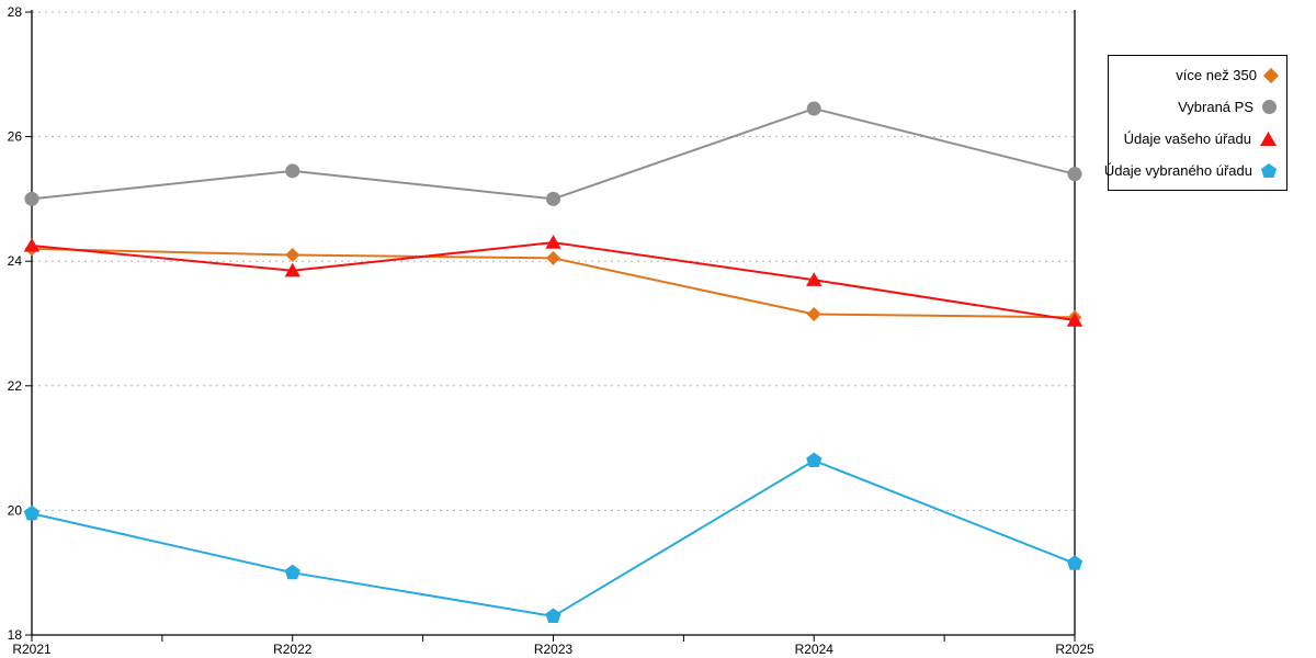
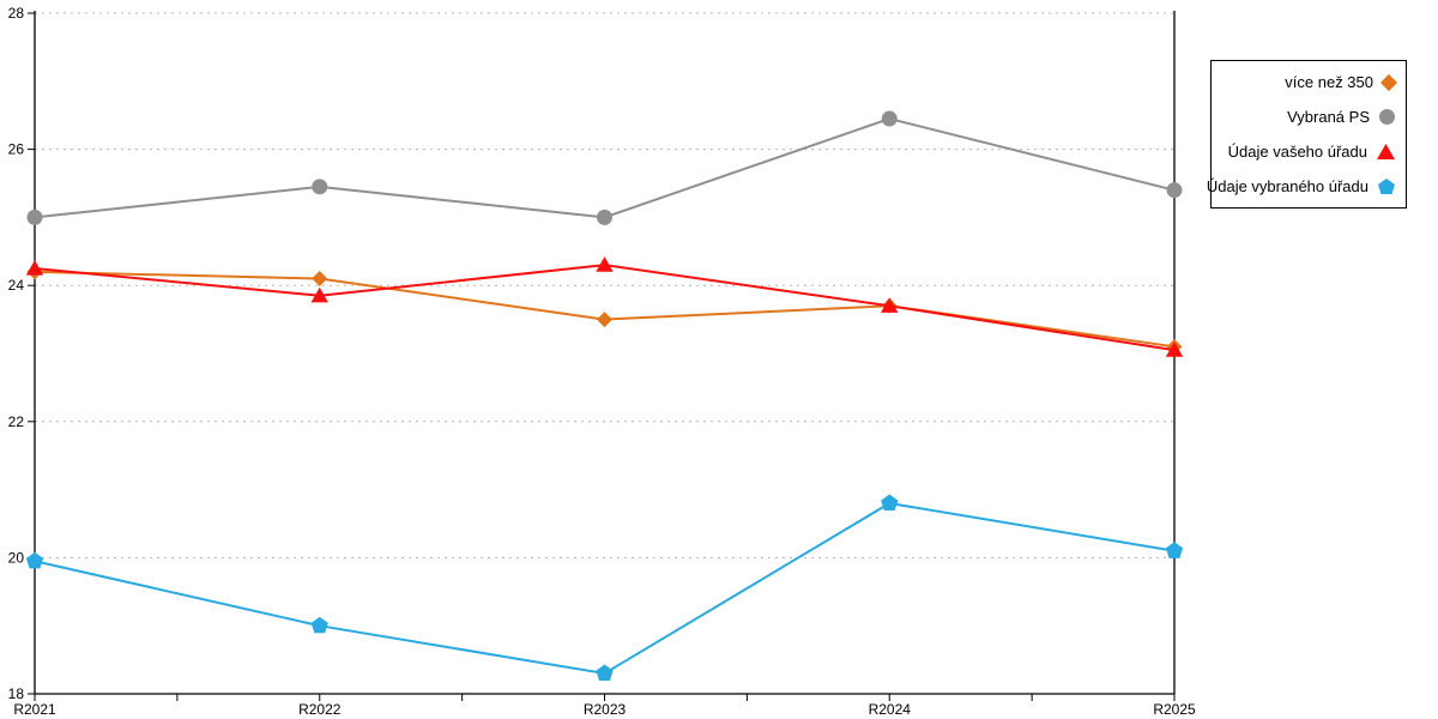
více než 350/R2023: 24.1 -> 23.5
více než 350/R2024: 23.1 -> 23.7
Údaje vybraného úřadu/R2025: 19.1 -> 20.1
